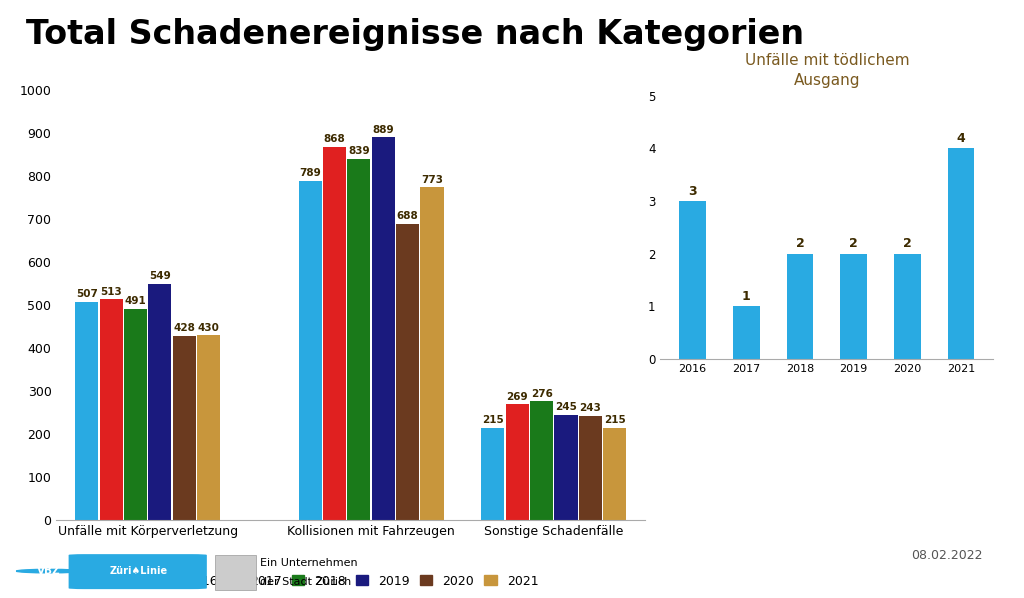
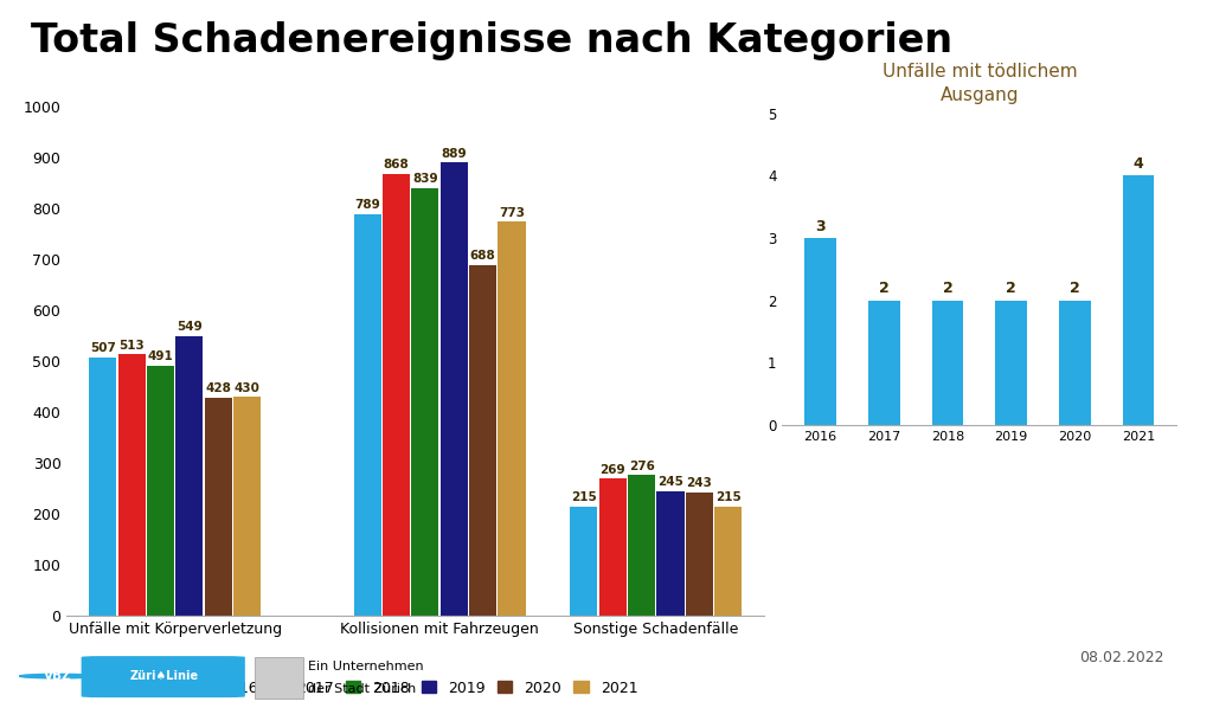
Unfälle mit tödlichem Ausgang/2017: 1 -> 2
